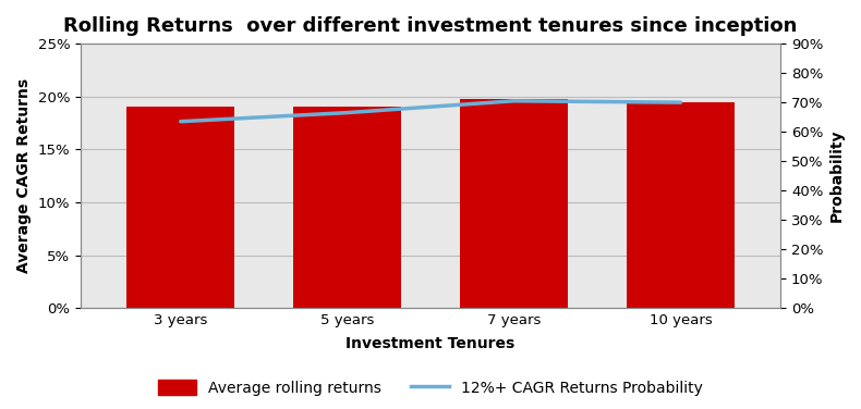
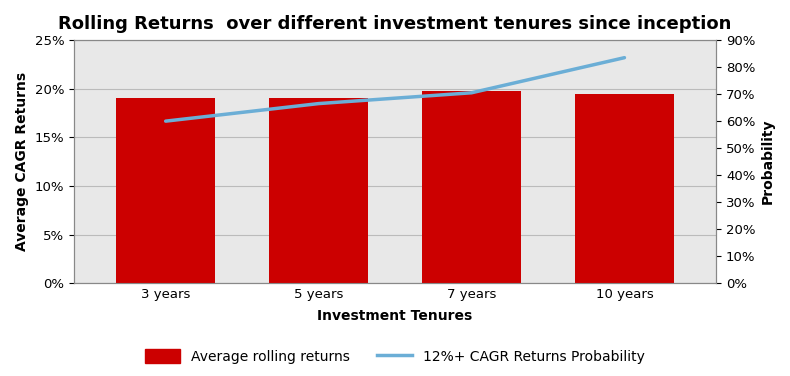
12%+ CAGR Returns Probability/3 years: 63.5% -> 60.0%
12%+ CAGR Returns Probability/10 years: 70.0% -> 83.5%
